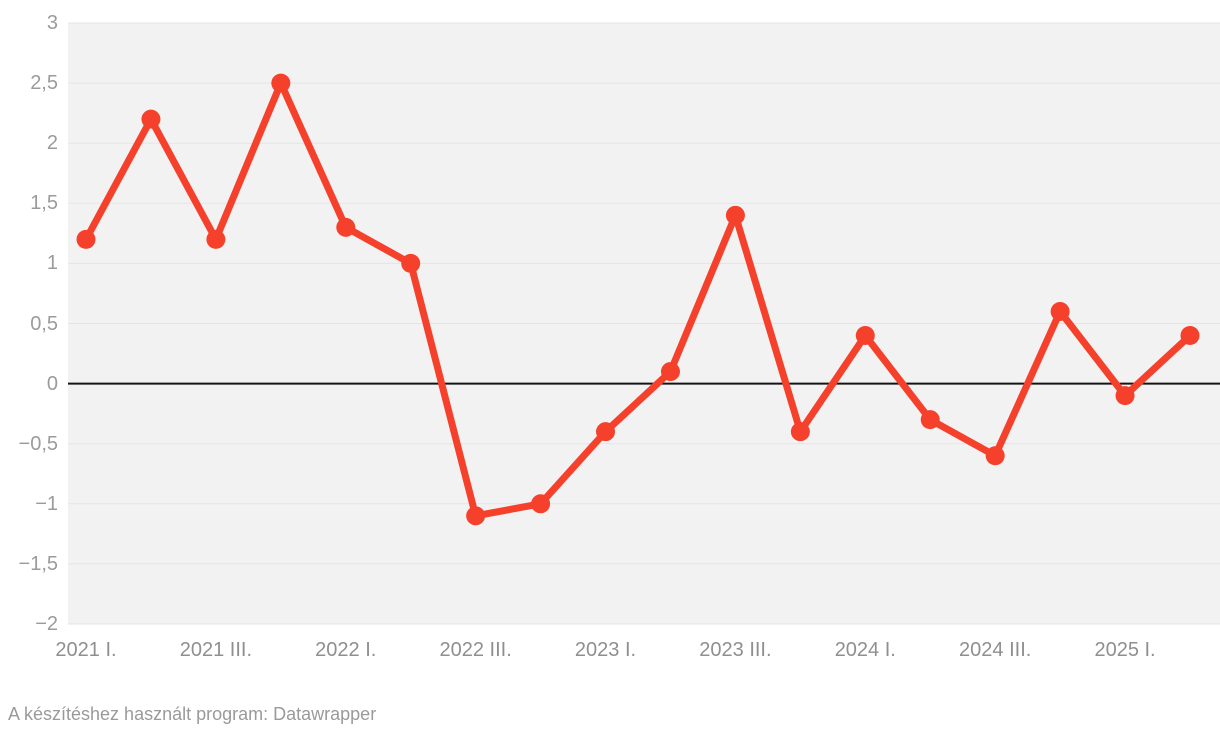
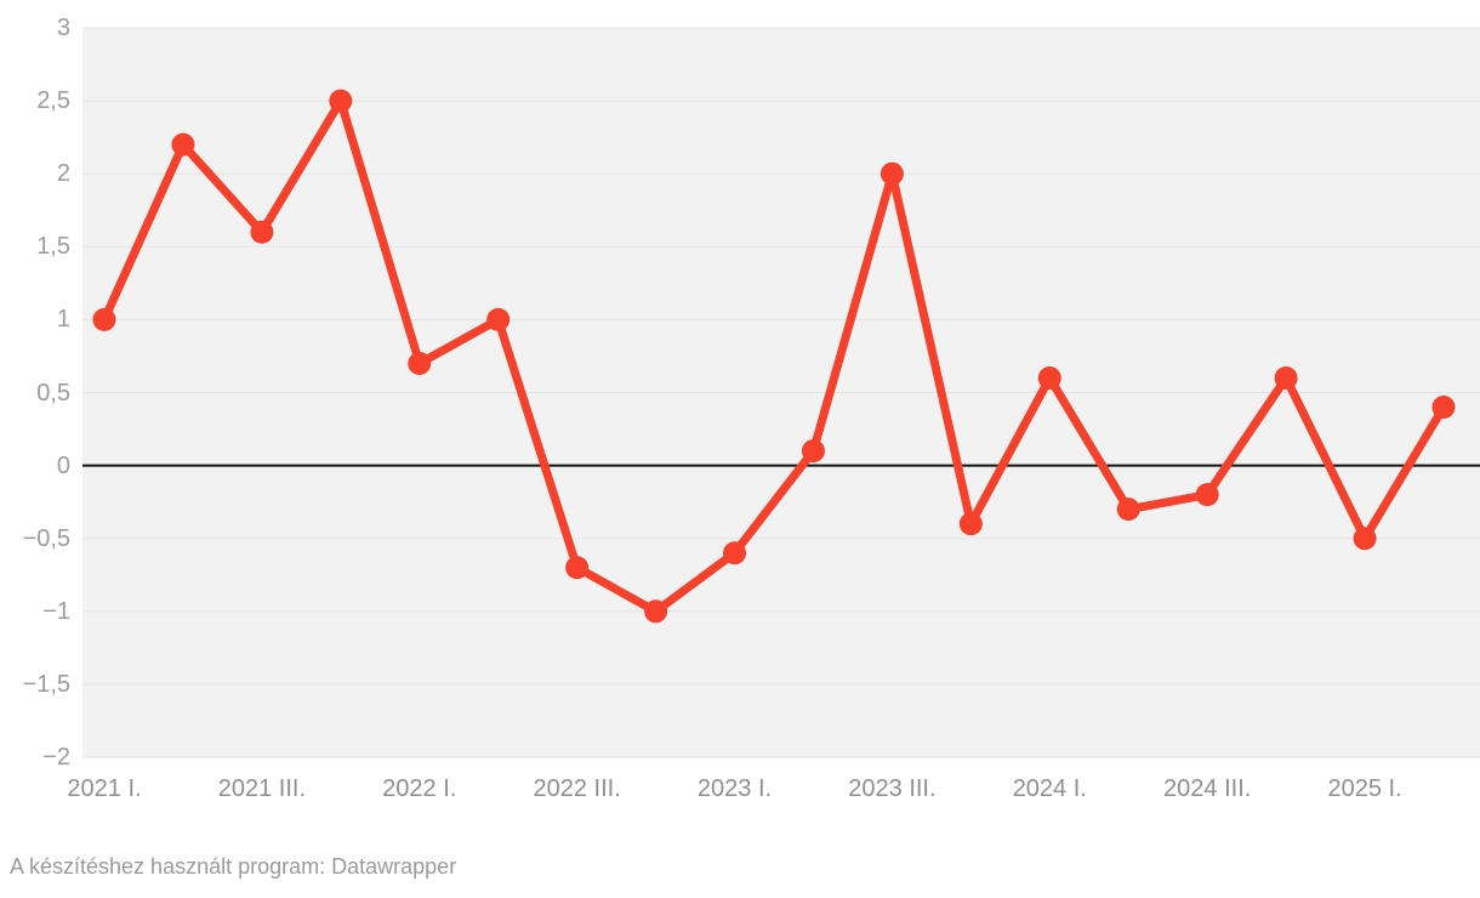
2021 I.: 1.2 -> 1.0
2021 III.: 1.2 -> 1.6
2022 I.: 1.3 -> 0.7
2022 III.: -1.1 -> -0.7
2023 I.: -0.4 -> -0.6
2023 III.: 1.4 -> 2.0
2024 I.: 0.4 -> 0.6
2024 III.: -0.6 -> -0.2
2025 I.: -0.1 -> -0.5
